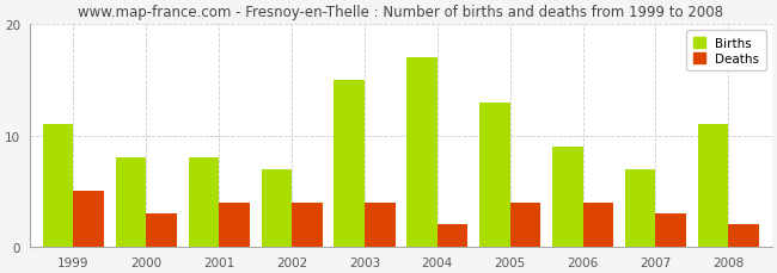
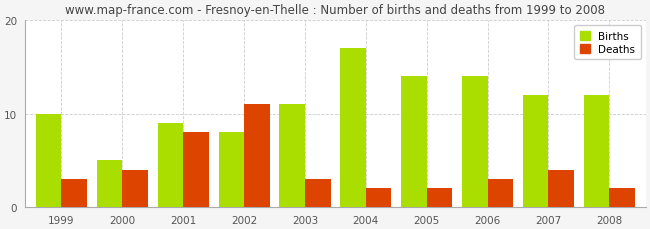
Births/1999: 11 -> 10
Deaths/1999: 5 -> 3
Births/2000: 8 -> 5
Deaths/2000: 3 -> 4
Births/2001: 8 -> 9
Deaths/2001: 4 -> 8
Births/2002: 7 -> 8
Deaths/2002: 4 -> 11
Births/2003: 15 -> 11
Deaths/2003: 4 -> 3
Births/2005: 13 -> 14
Deaths/2005: 4 -> 2
Births/2006: 9 -> 14
Deaths/2006: 4 -> 3
Births/2007: 7 -> 12
Deaths/2007: 3 -> 4
Births/2008: 11 -> 12
